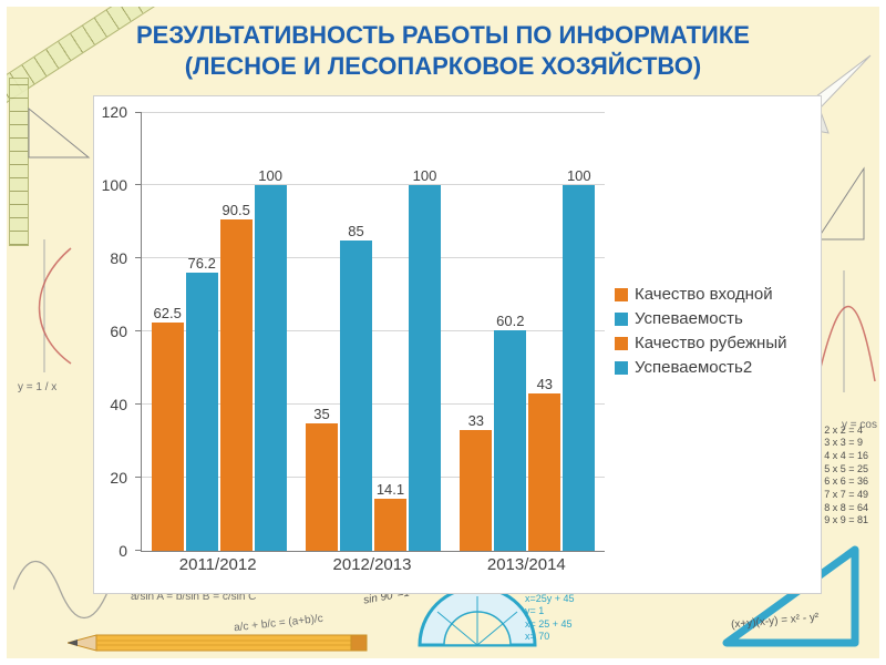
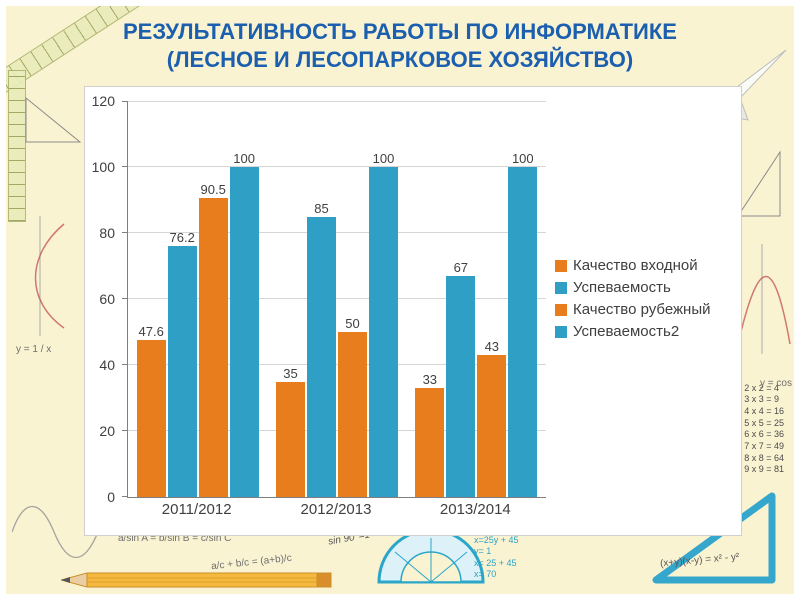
Качество входной/2011/2012: 62.5 -> 47.6
Качество рубежный/2012/2013: 14.1 -> 50
Успеваемость/2013/2014: 60.2 -> 67
